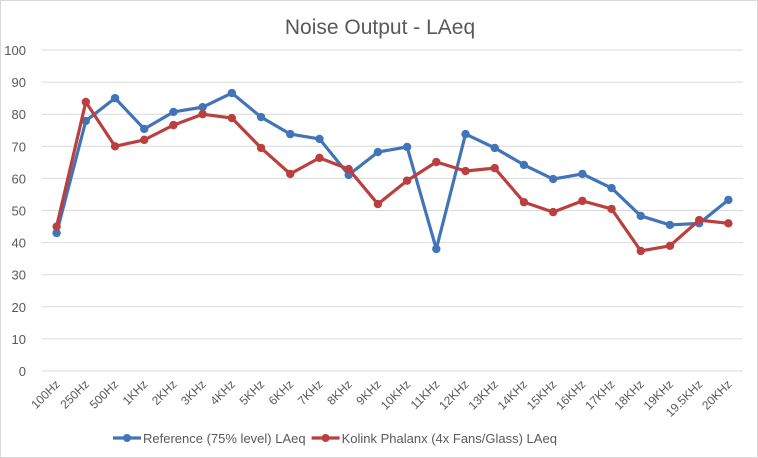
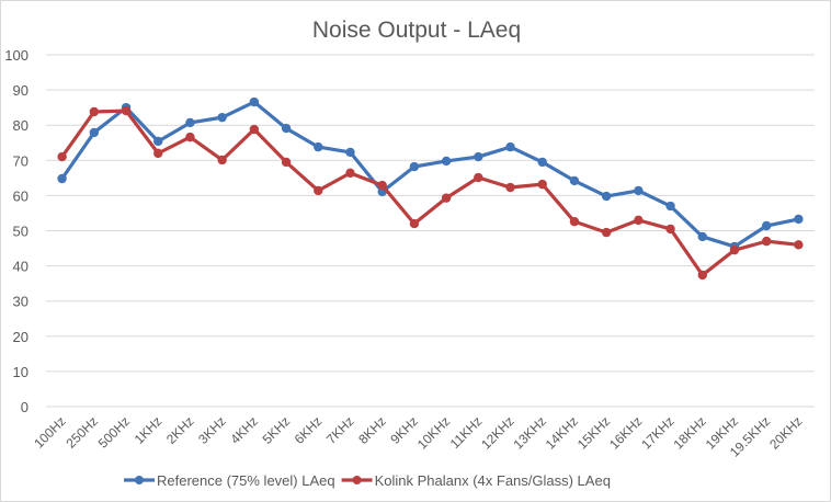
Reference (75% level) LAeq/100Hz: 43 -> 65
Kolink Phalanx (4x Fans/Glass) LAeq/100Hz: 45 -> 71
Kolink Phalanx (4x Fans/Glass) LAeq/500Hz: 70 -> 84
Kolink Phalanx (4x Fans/Glass) LAeq/3KHz: 80 -> 70
Reference (75% level) LAeq/11KHz: 38 -> 71
Kolink Phalanx (4x Fans/Glass) LAeq/19KHz: 39 -> 44
Reference (75% level) LAeq/19.5KHz: 46 -> 51
